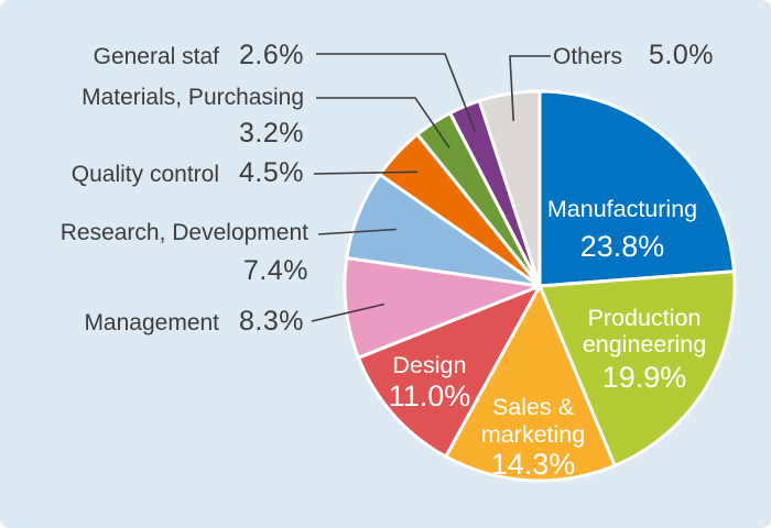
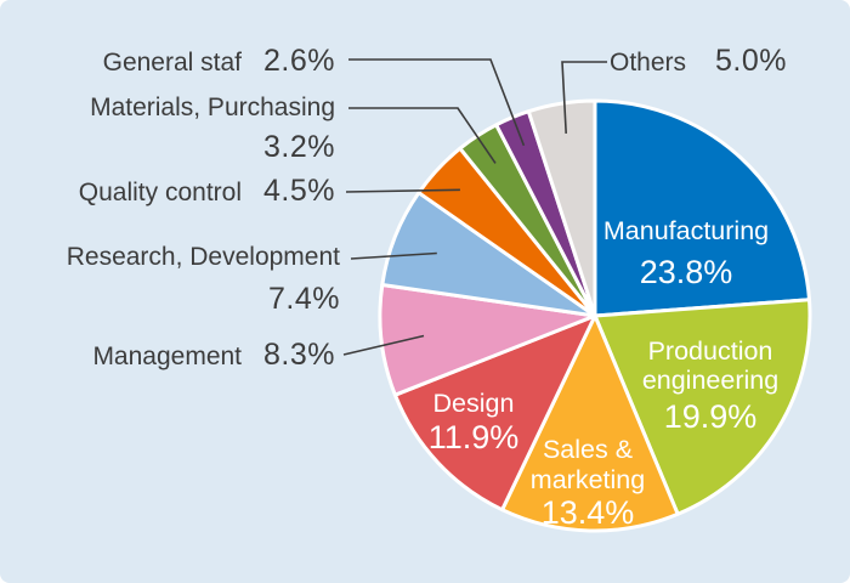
Sales & marketing: 14.3% -> 13.4%
Design: 11.0% -> 11.9%
